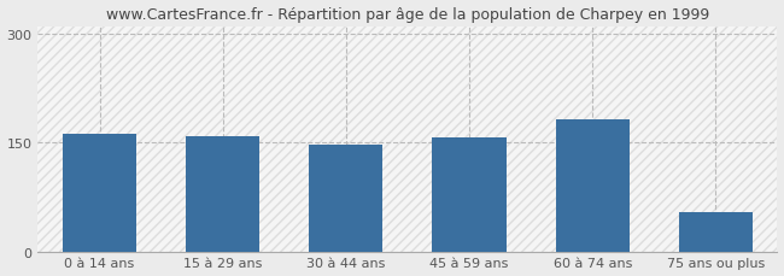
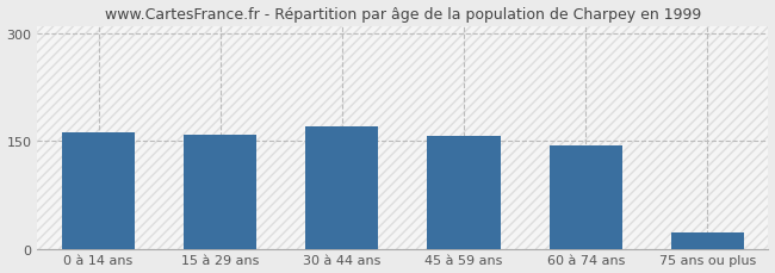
30 à 44 ans: 146 -> 170
60 à 74 ans: 182 -> 143
75 ans ou plus: 54 -> 22
